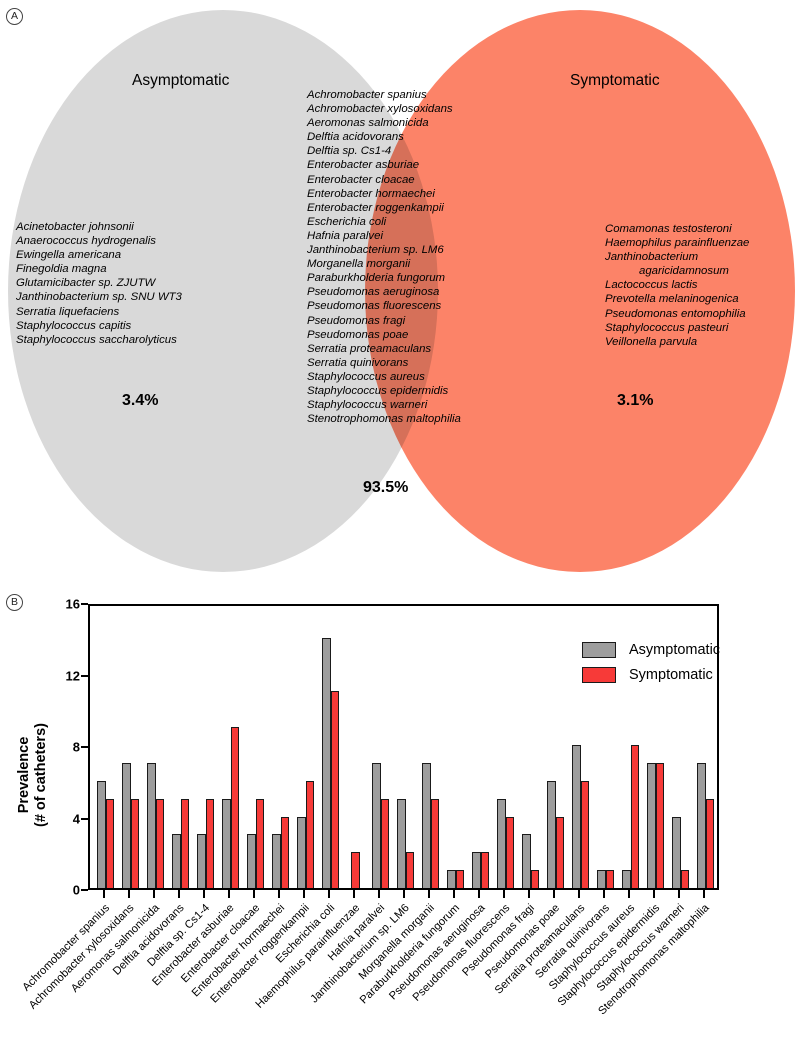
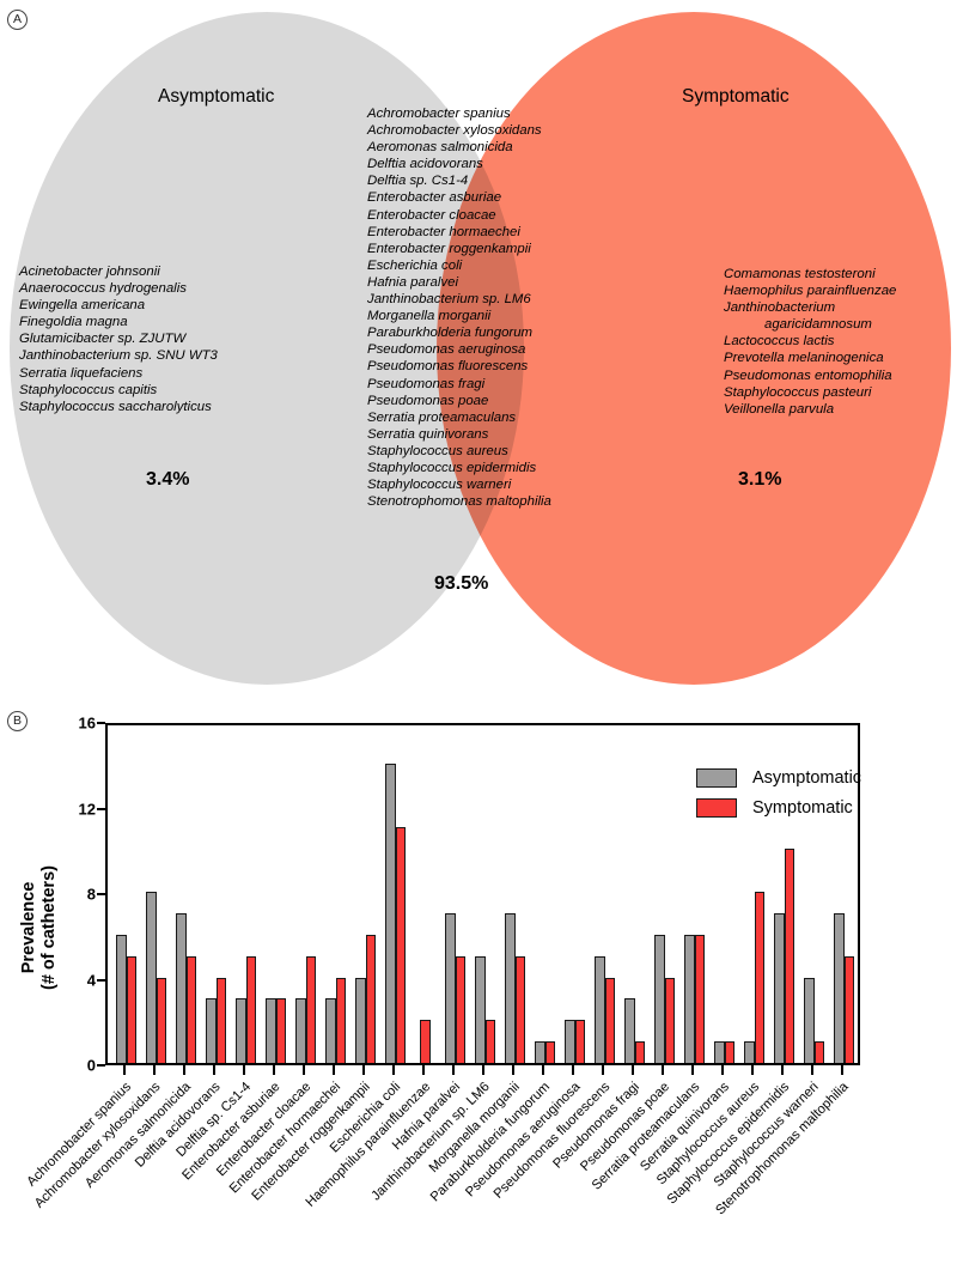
Asymptomatic/Achromobacter xylosoxidans: 7 -> 8
Symptomatic/Achromobacter xylosoxidans: 5 -> 4
Symptomatic/Delftia acidovorans: 5 -> 4
Asymptomatic/Enterobacter asburiae: 5 -> 3
Symptomatic/Enterobacter asburiae: 9 -> 3
Asymptomatic/Serratia proteamaculans: 8 -> 6
Symptomatic/Staphylococcus epidermidis: 7 -> 10
